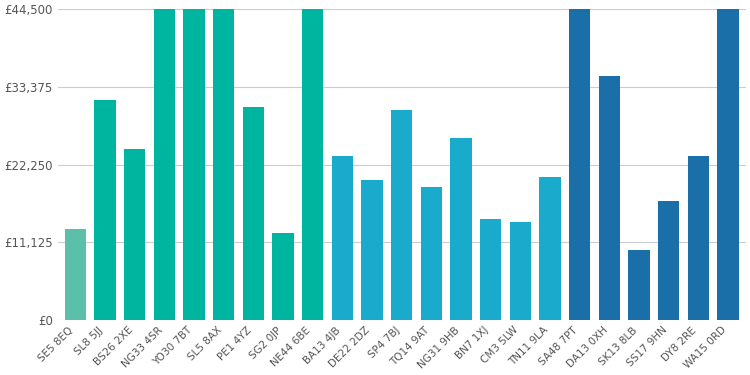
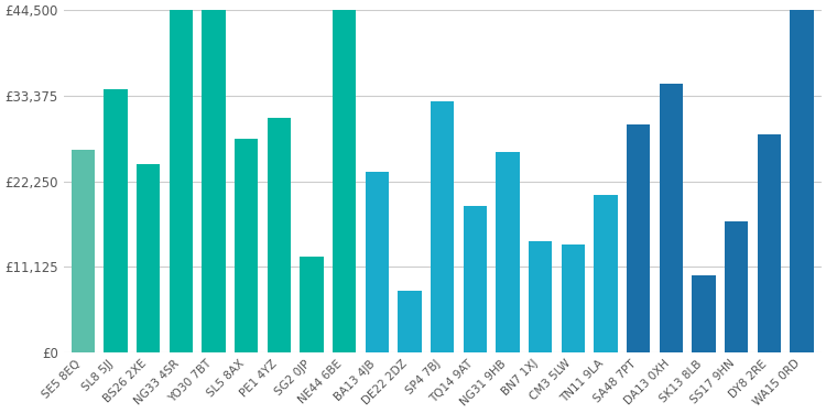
SE5 8EQ: £13,000 -> £26,400
SL8 5JJ: £31,500 -> £34,200
SL5 8AX: £44,500 -> £27,800
DE22 2DZ: £20,000 -> £8,000
SP4 7BJ: £30,000 -> £32,600
SA48 7PT: £44,500 -> £29,600
DY8 2RE: £23,500 -> £28,400
